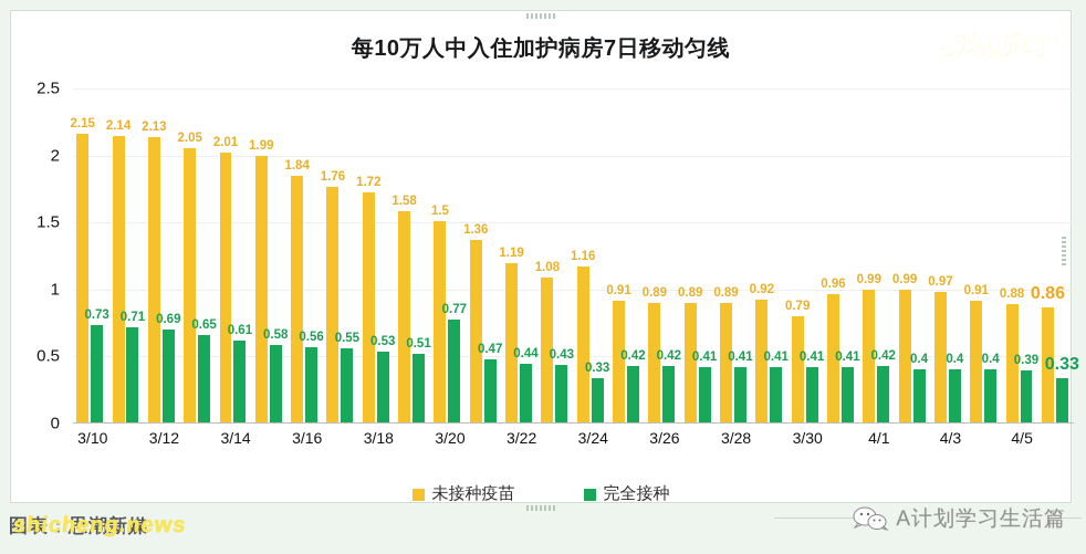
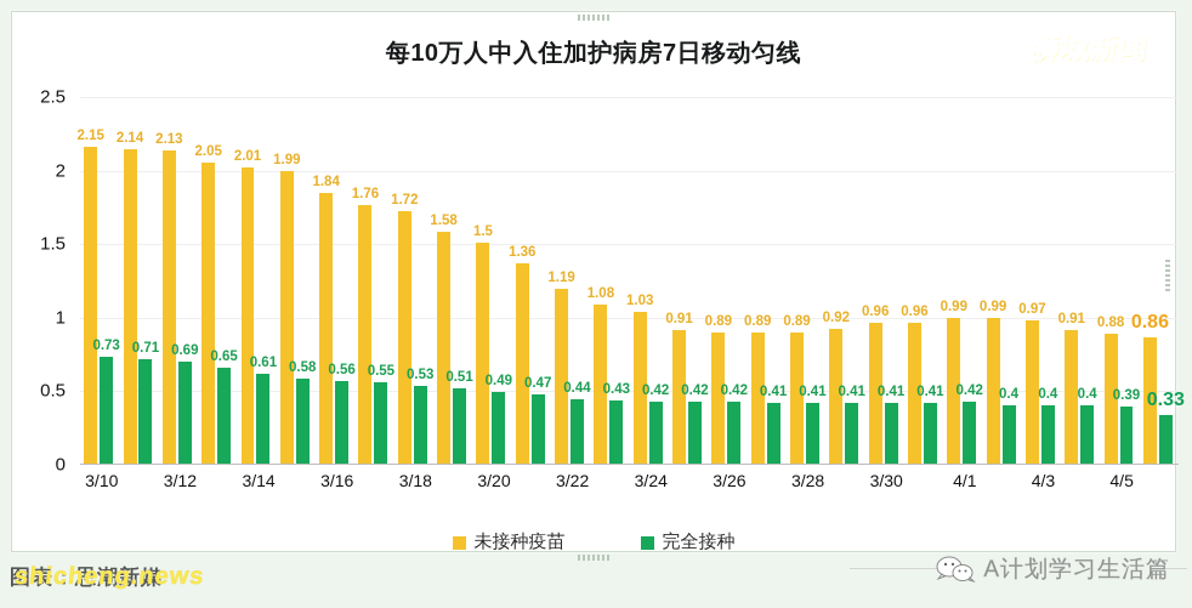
完全接种/3/20: 0.77 -> 0.49
未接种疫苗/3/24: 1.16 -> 1.03
完全接种/3/24: 0.33 -> 0.42
未接种疫苗/3/30: 0.79 -> 0.96
